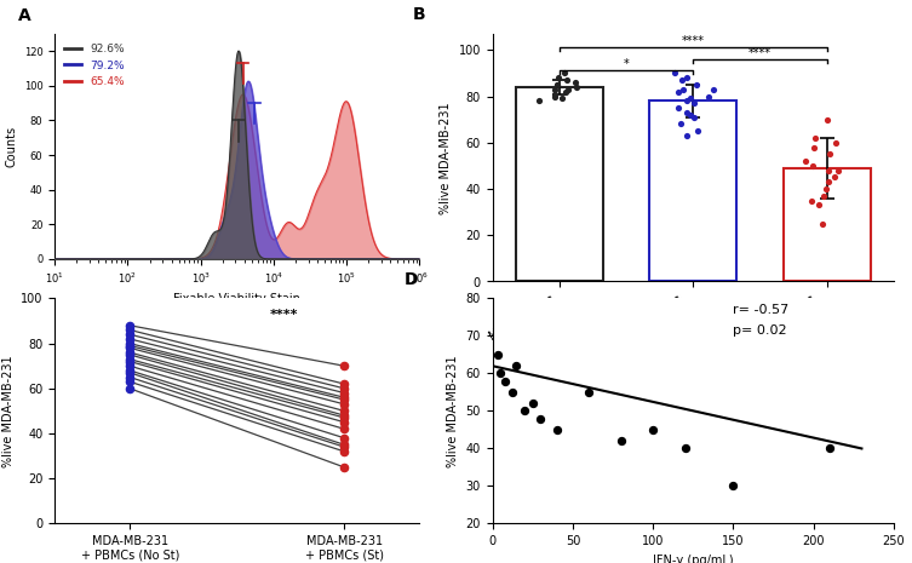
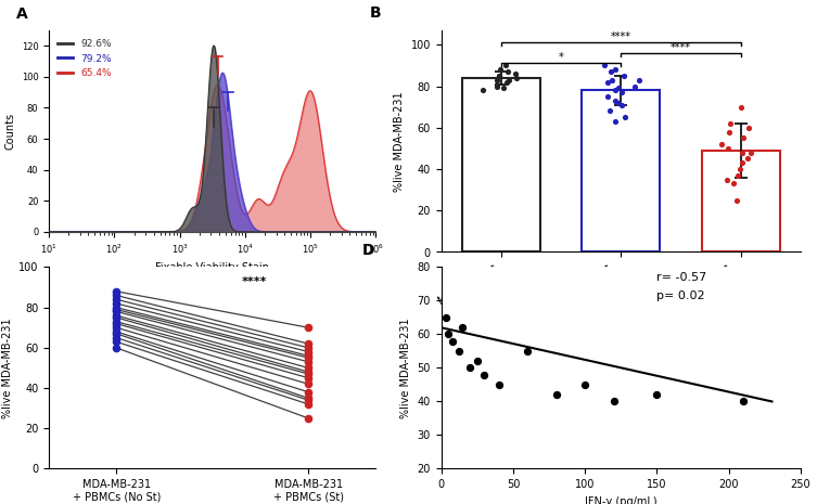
150: 30 -> 42
